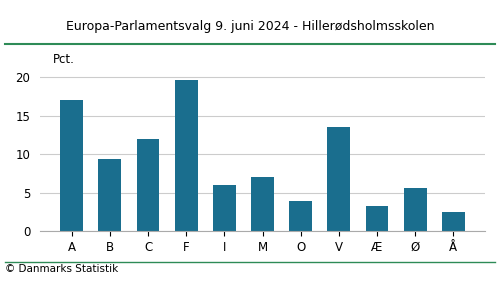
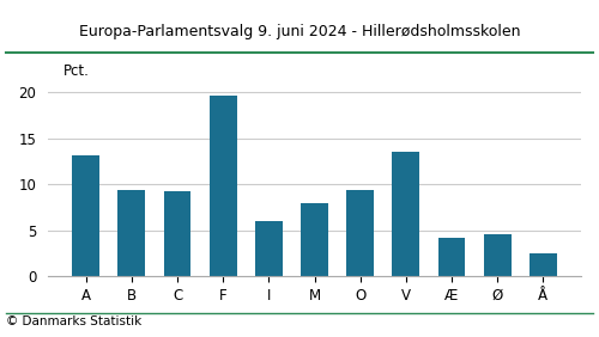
A: 17.0 -> 13.2
C: 12.0 -> 9.2
M: 7.1 -> 8.0
O: 3.9 -> 9.4
Æ: 3.3 -> 4.2
Ø: 5.6 -> 4.6
